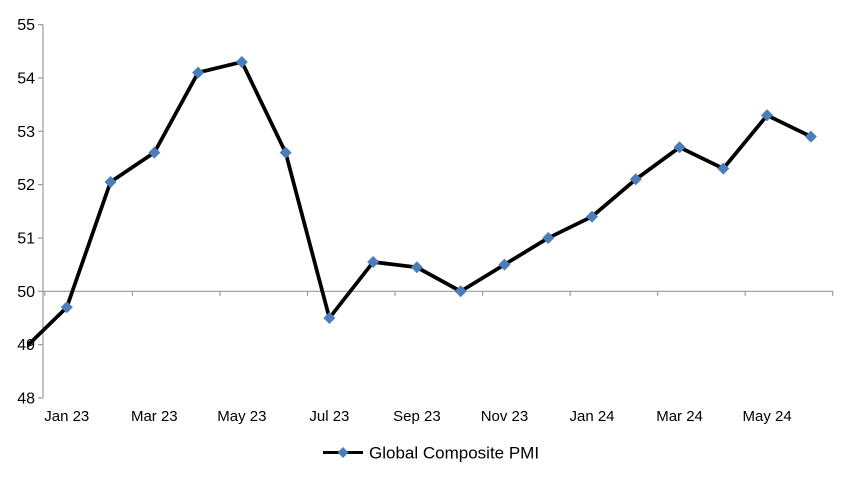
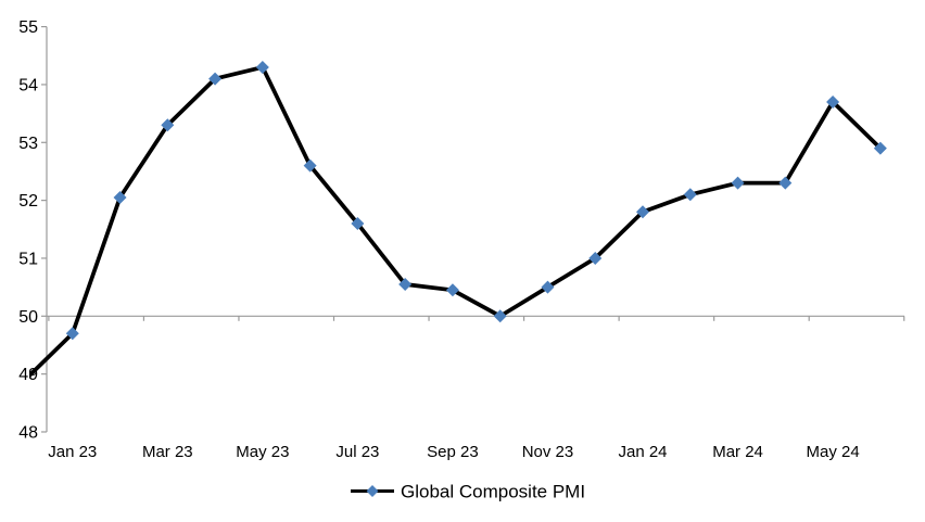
Mar 23: 52.6 -> 53.3
Jul 23: 49.5 -> 51.6
Jan 24: 51.4 -> 51.8
Mar 24: 52.7 -> 52.3
May 24: 53.3 -> 53.7
